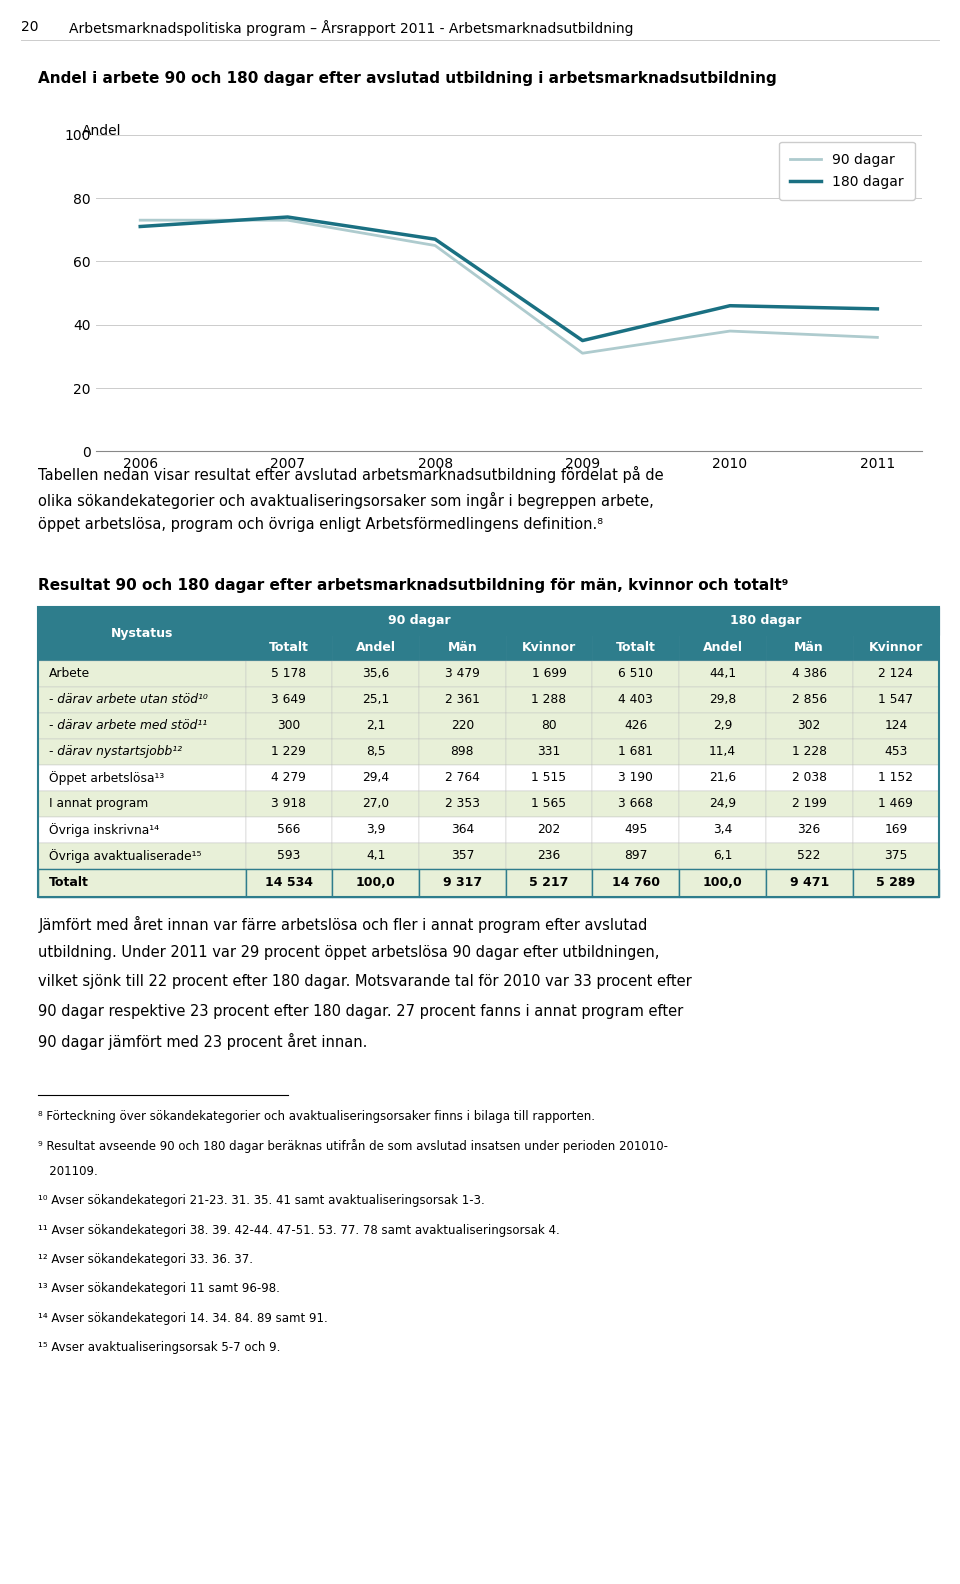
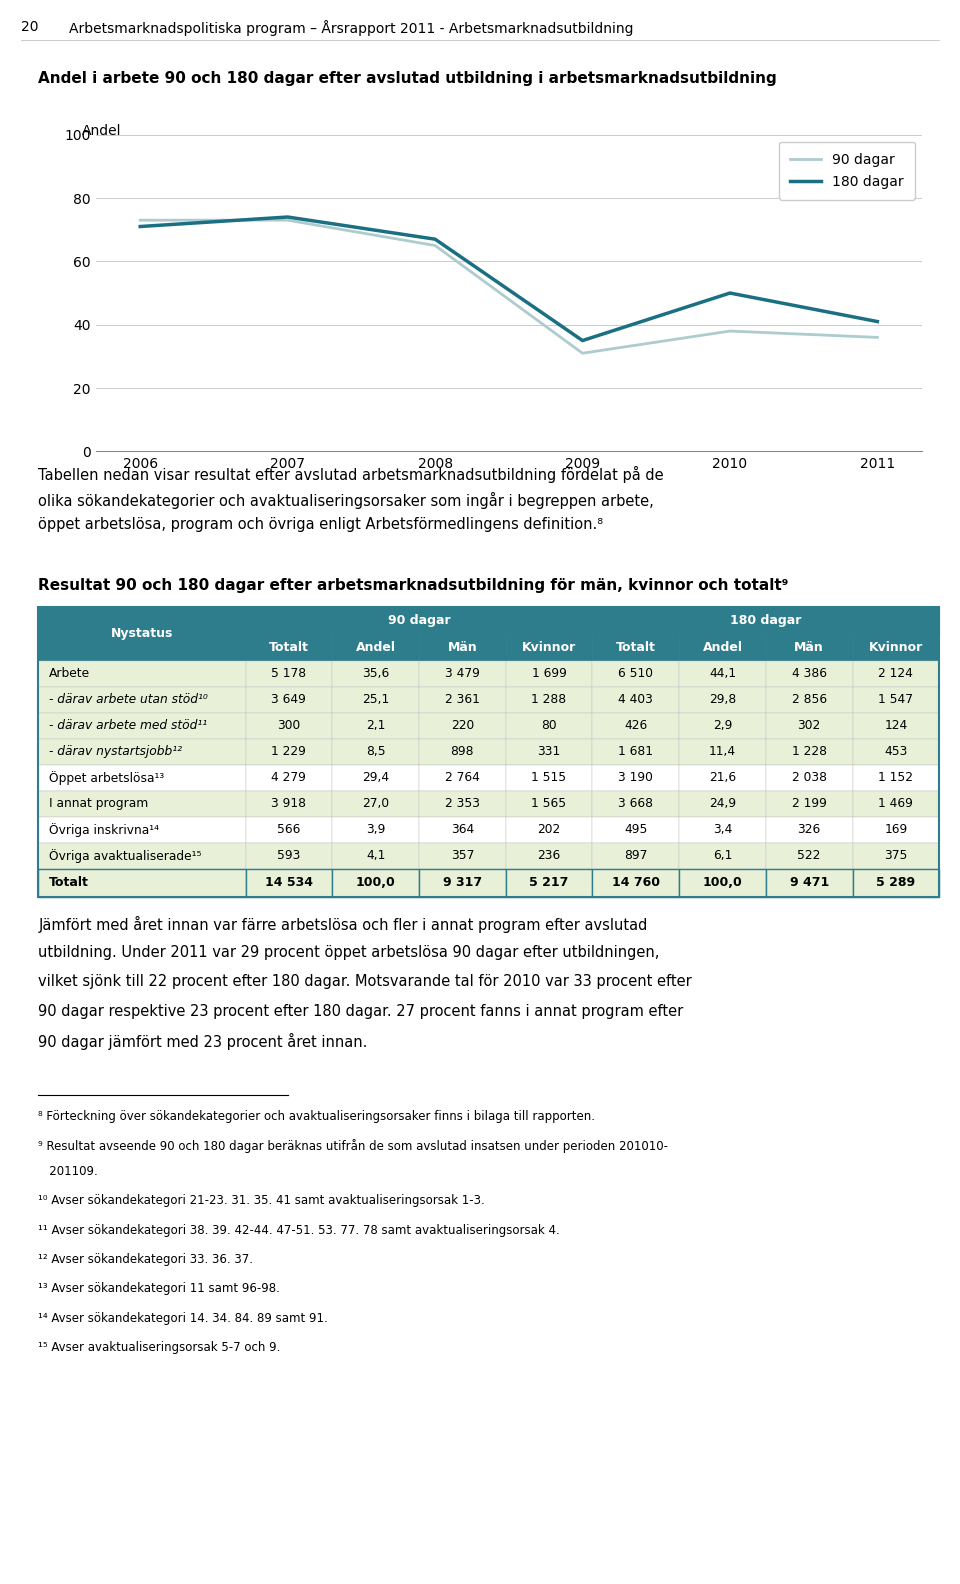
180 dagar/2010: 46 -> 50
180 dagar/2011: 45 -> 41
